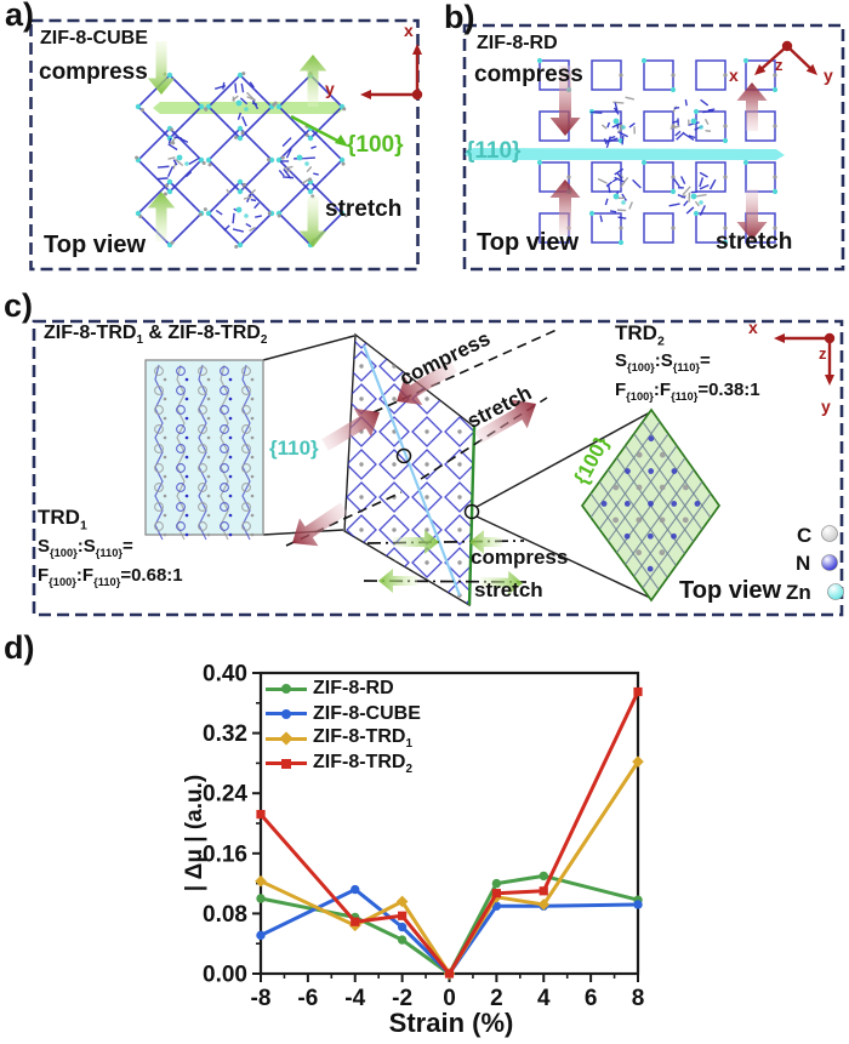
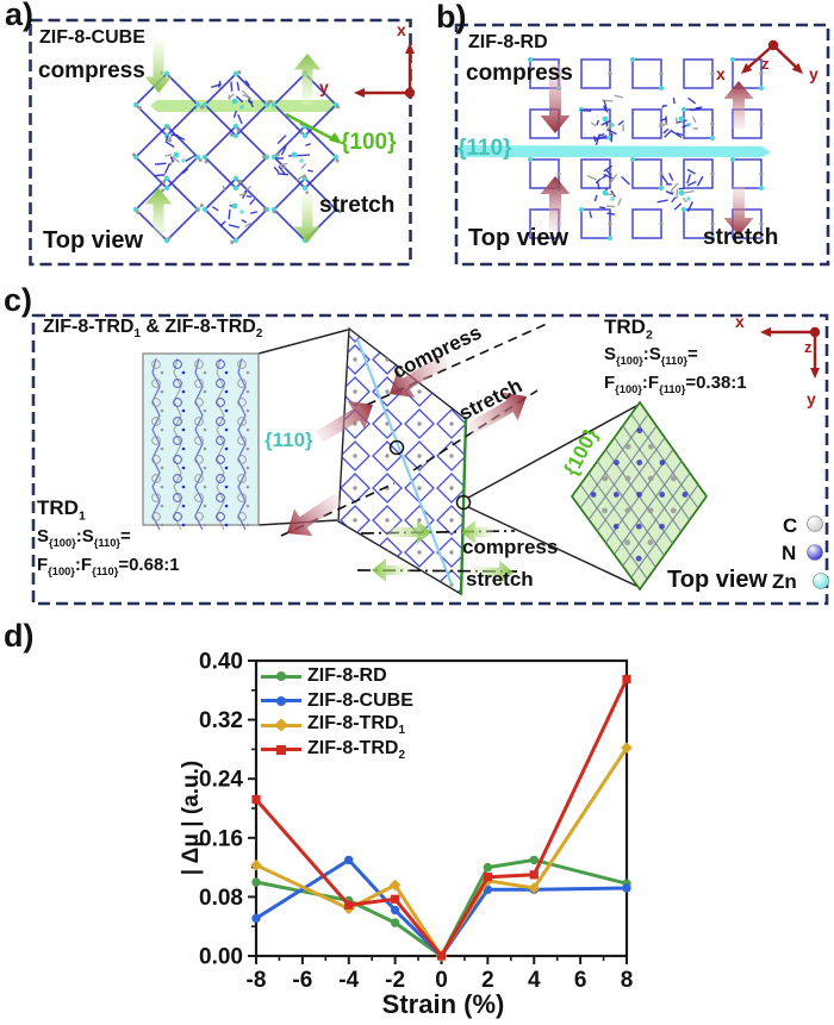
ZIF-8-CUBE/-4: 0.11 -> 0.13
